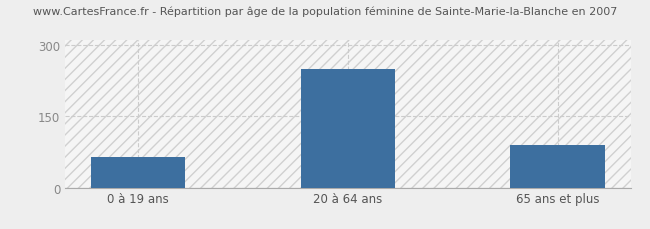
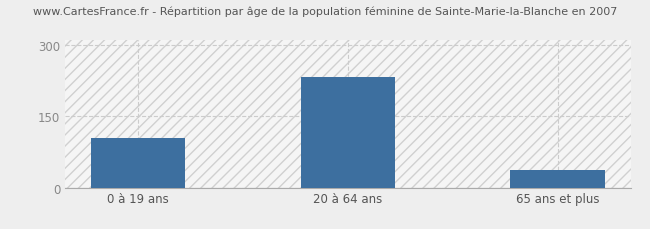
0 à 19 ans: 65 -> 105
20 à 64 ans: 250 -> 233
65 ans et plus: 90 -> 38
